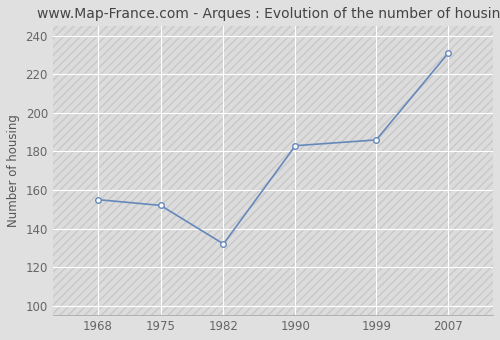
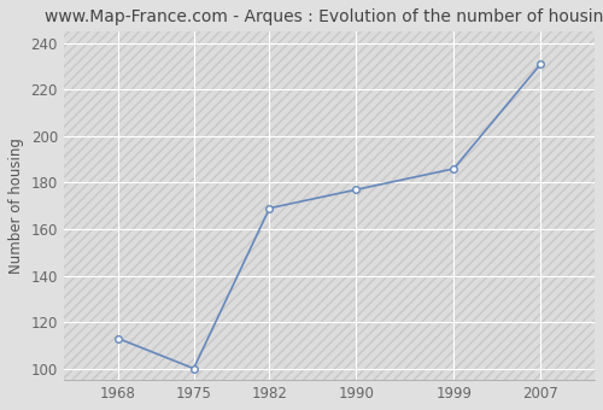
1968: 155 -> 113
1975: 152 -> 100
1982: 132 -> 169
1990: 183 -> 177
